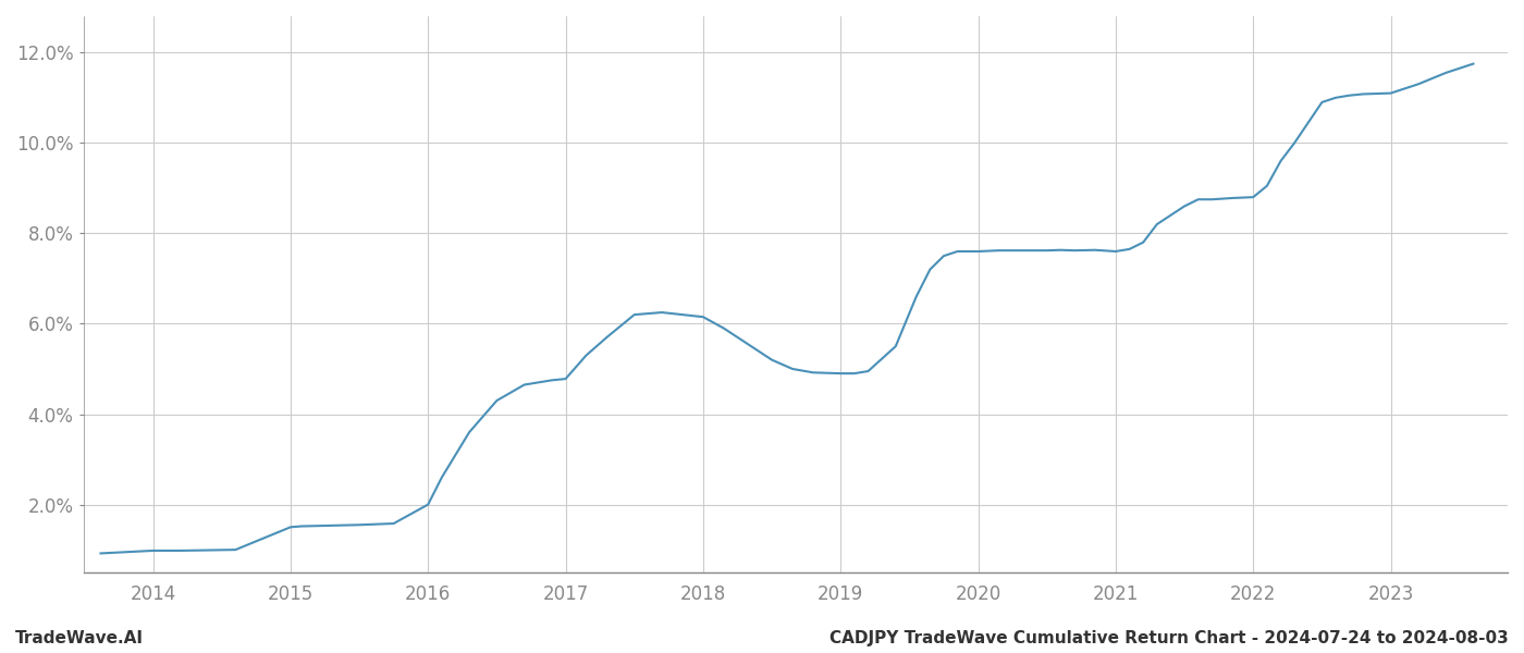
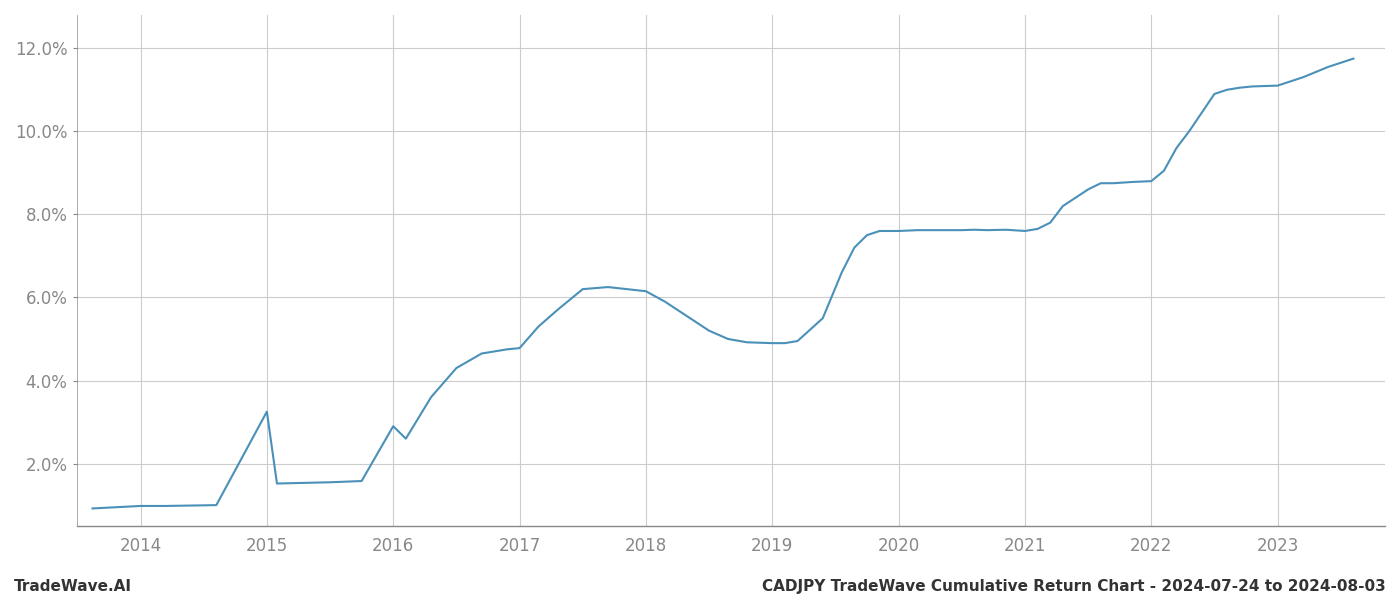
2015: 1.50% -> 3.25%
2016: 2.00% -> 2.90%
